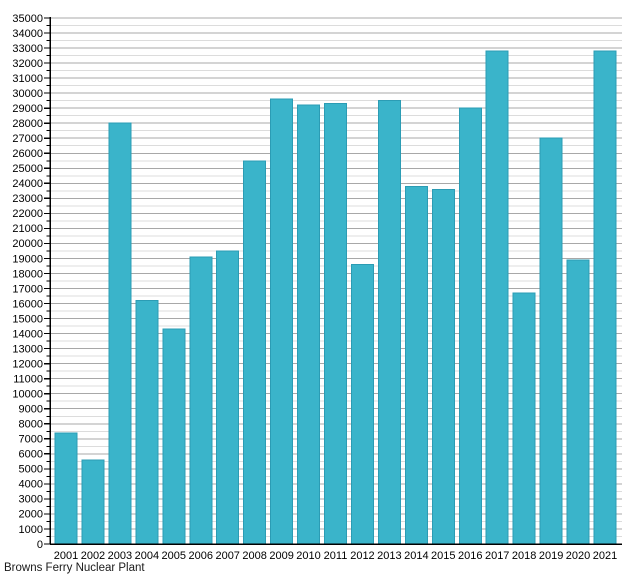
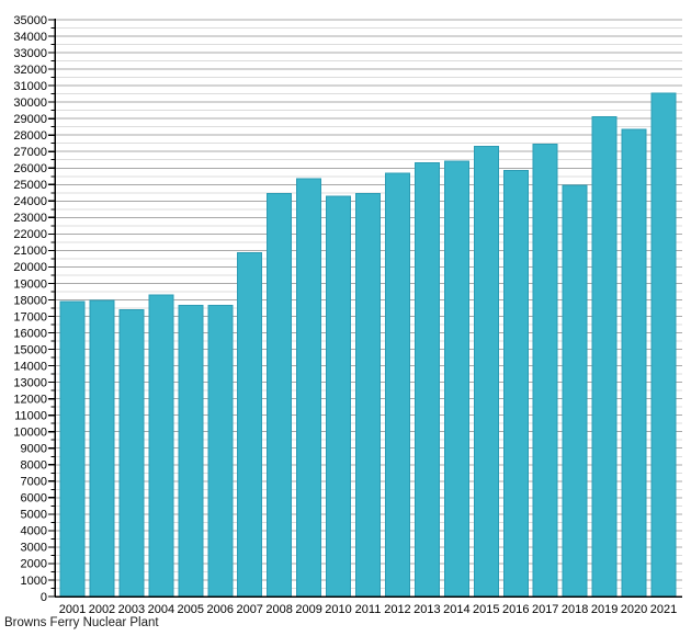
2001: 7400 -> 17900
2002: 5600 -> 18000
2003: 28000 -> 17400
2004: 16200 -> 18300
2005: 14300 -> 17600
2006: 19100 -> 17600
2007: 19500 -> 20800
2008: 25500 -> 24400
2009: 29600 -> 25400
2010: 29200 -> 24300
2011: 29300 -> 24400
2012: 18600 -> 25700
2013: 29500 -> 26300
2014: 23800 -> 26400
2015: 23600 -> 27300
2016: 29000 -> 25800
2017: 32800 -> 27400
2018: 16700 -> 25000
2019: 27000 -> 29100
2020: 18900 -> 28400
2021: 32800 -> 30600
